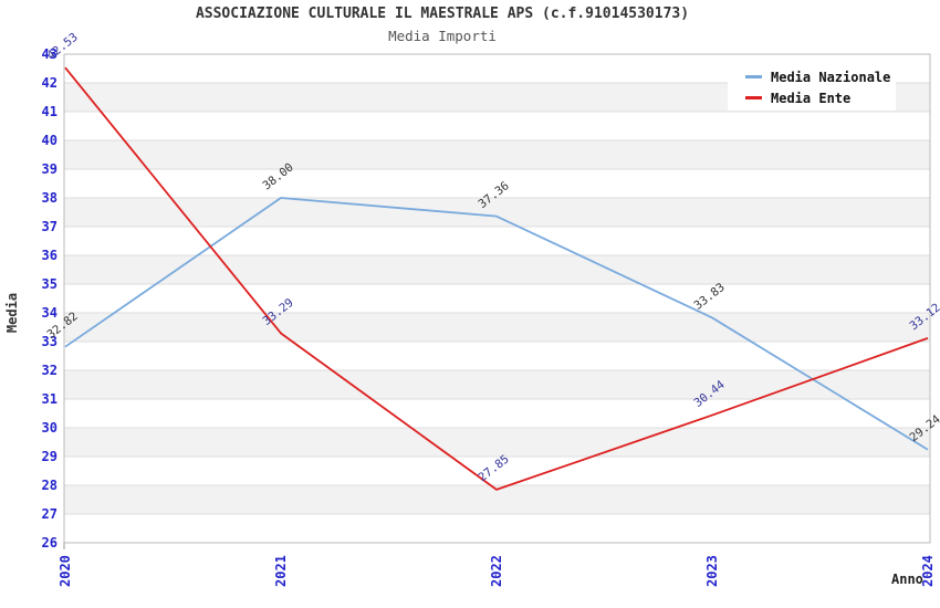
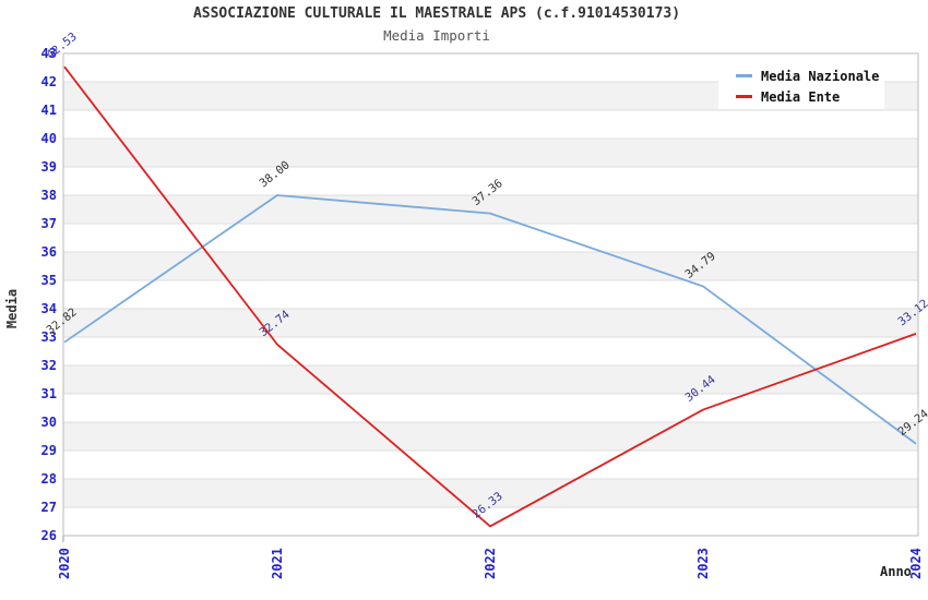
Media Ente/2021: 33.29 -> 32.74
Media Ente/2022: 27.85 -> 26.33
Media Nazionale/2023: 33.83 -> 34.79
